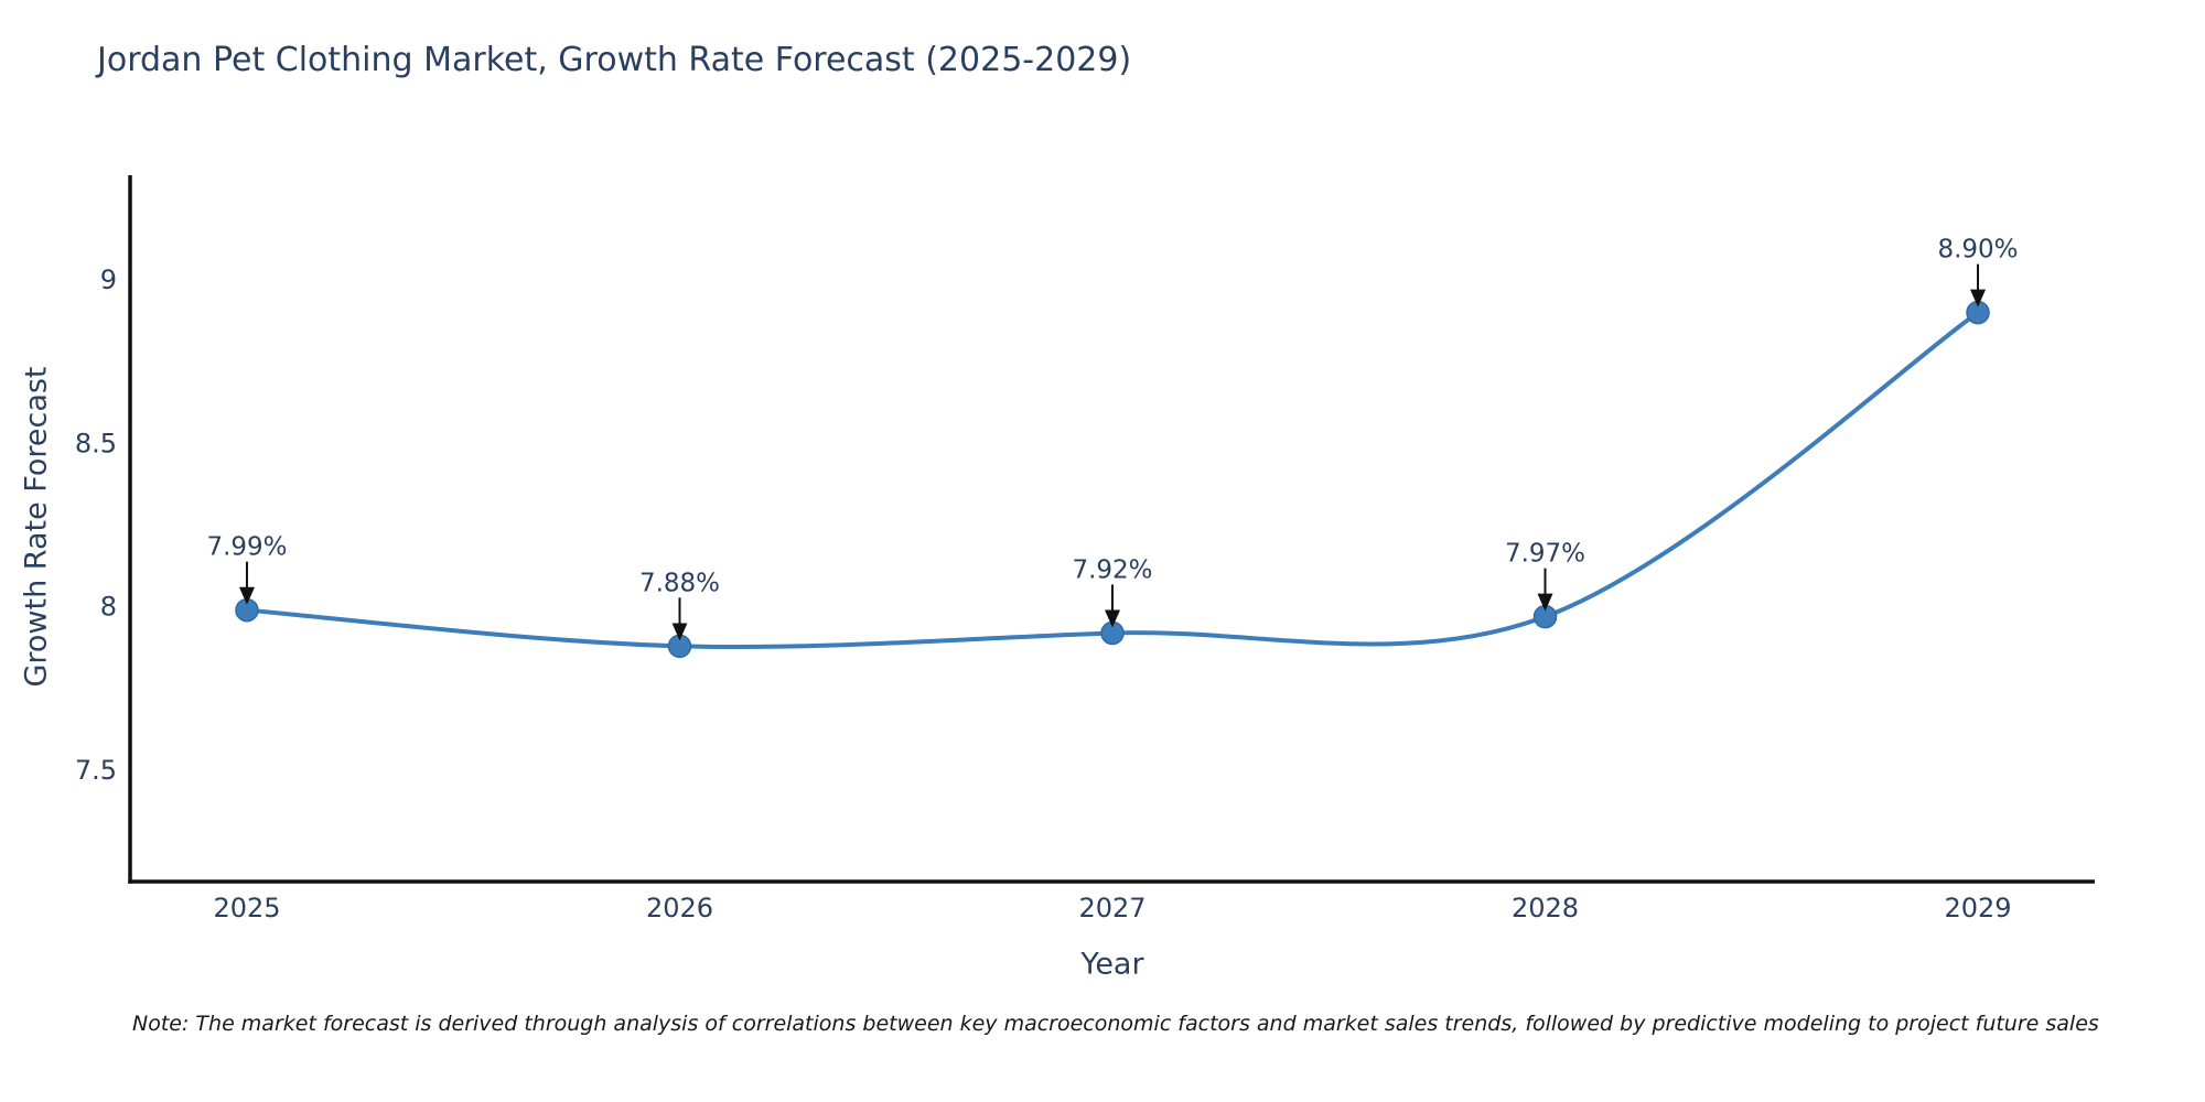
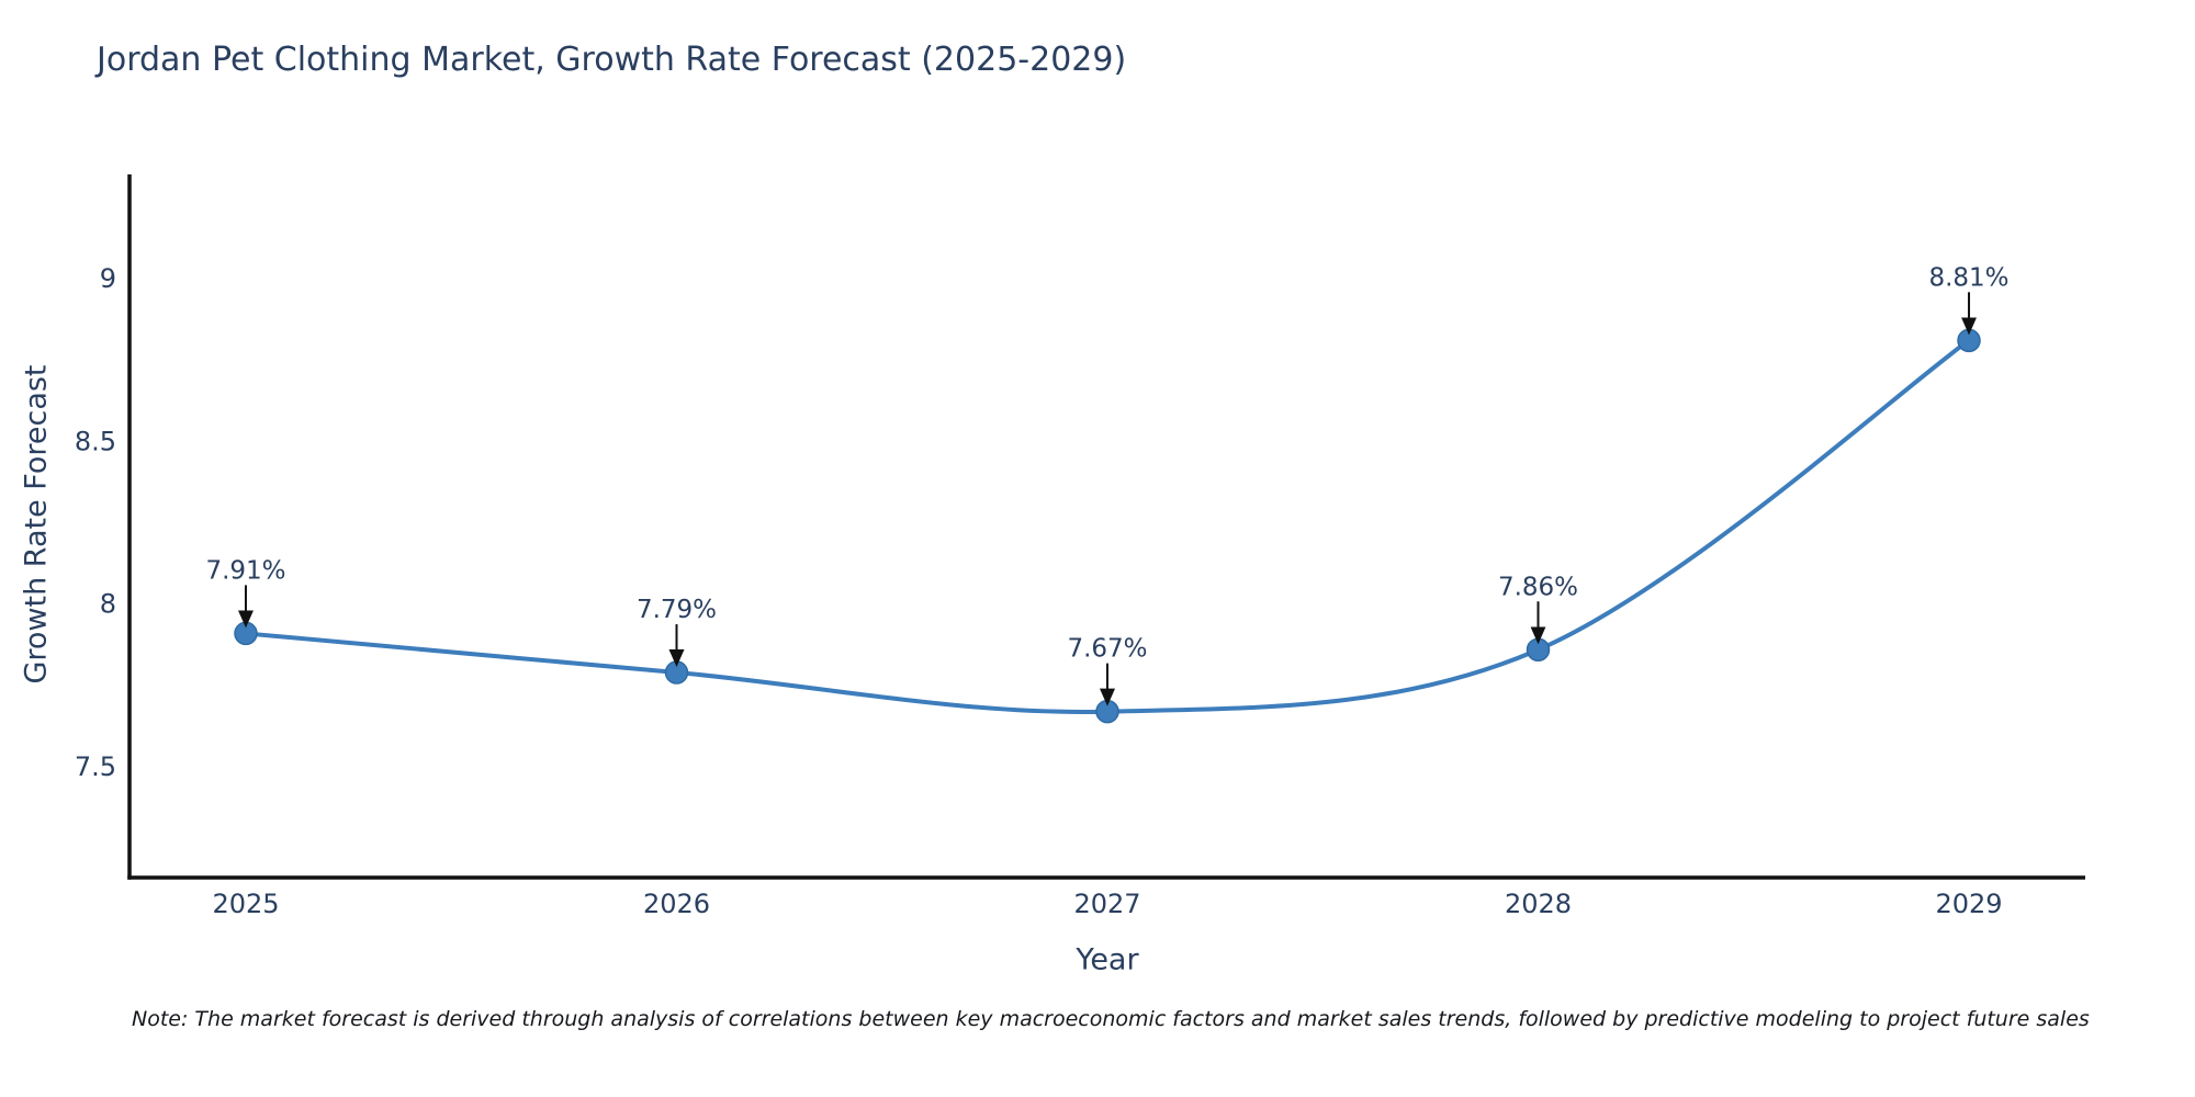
2025: 7.99% -> 7.91%
2026: 7.88% -> 7.79%
2027: 7.92% -> 7.67%
2028: 7.97% -> 7.86%
2029: 8.90% -> 8.81%
